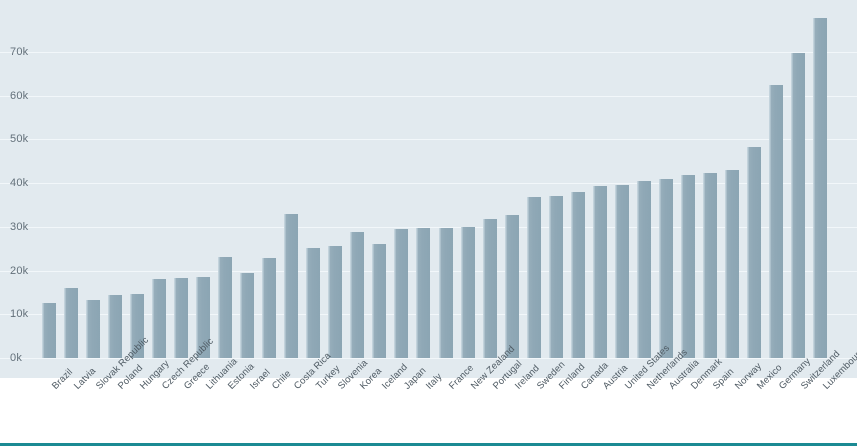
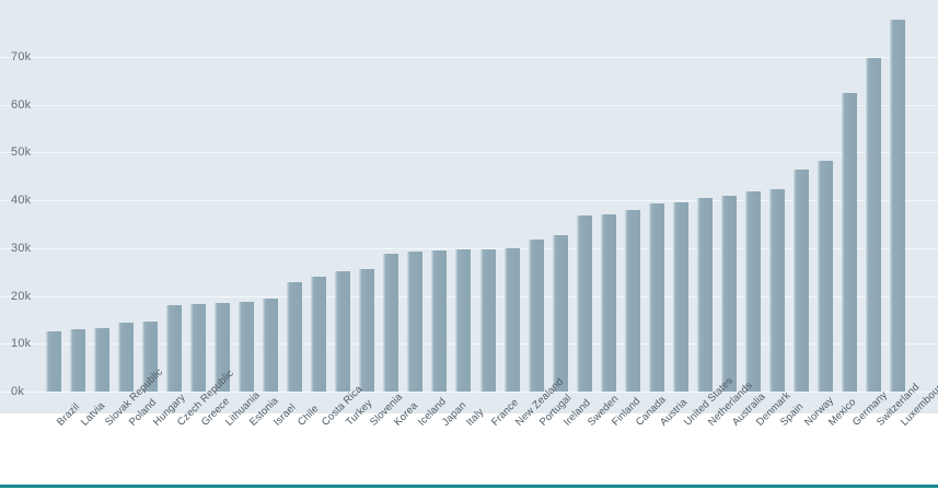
Latvia: 16k -> 13k
Estonia: 23k -> 19k
Costa Rica: 33k -> 24k
Iceland: 26k -> 29k
Norway: 43k -> 46k
